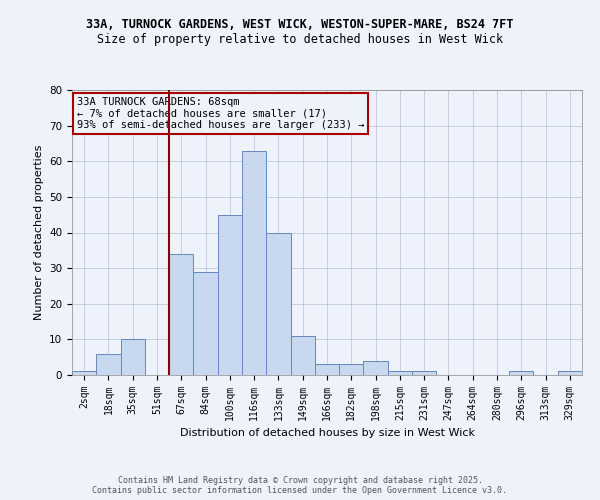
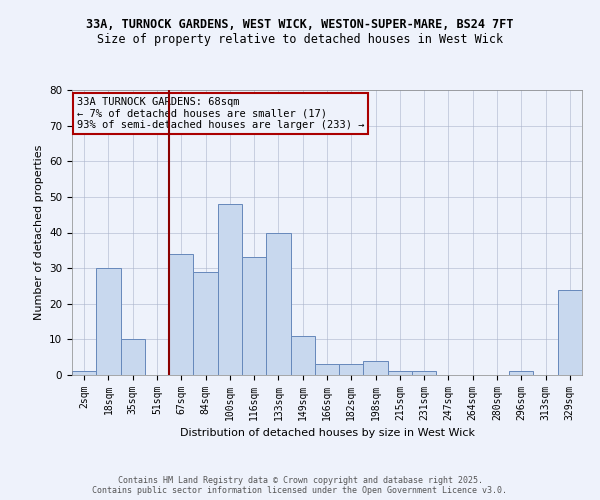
18sqm: 6 -> 30
100sqm: 45 -> 48
116sqm: 63 -> 33
329sqm: 1 -> 24
